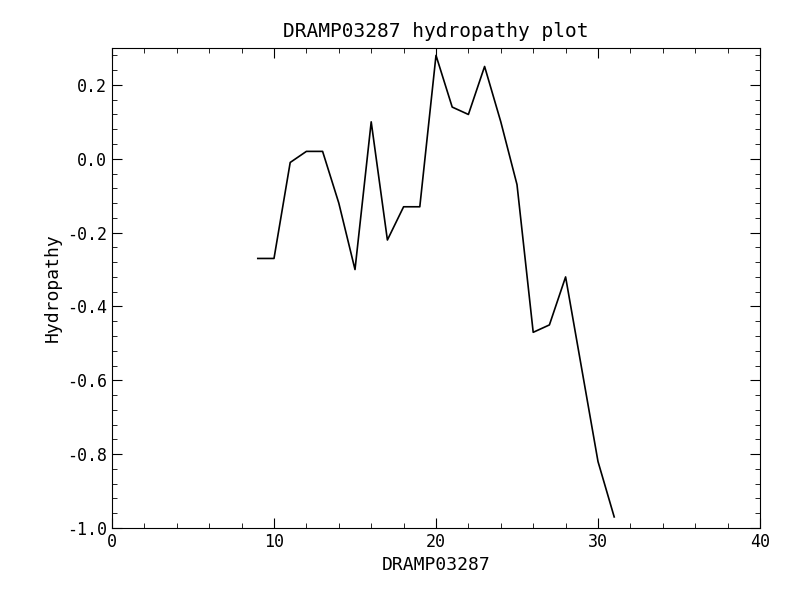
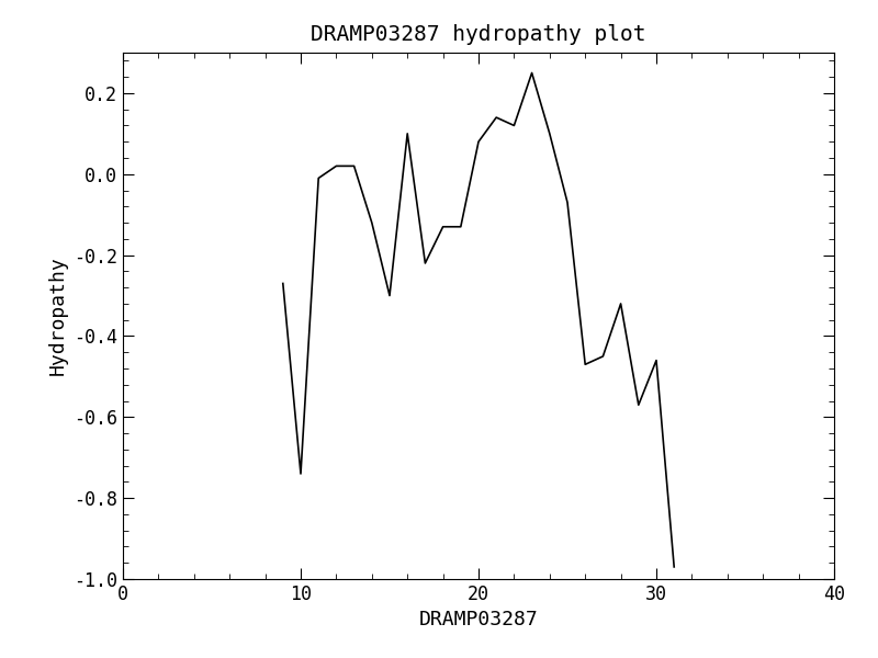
10: -0.27 -> -0.74
20: 0.28 -> 0.08
30: -0.82 -> -0.46
